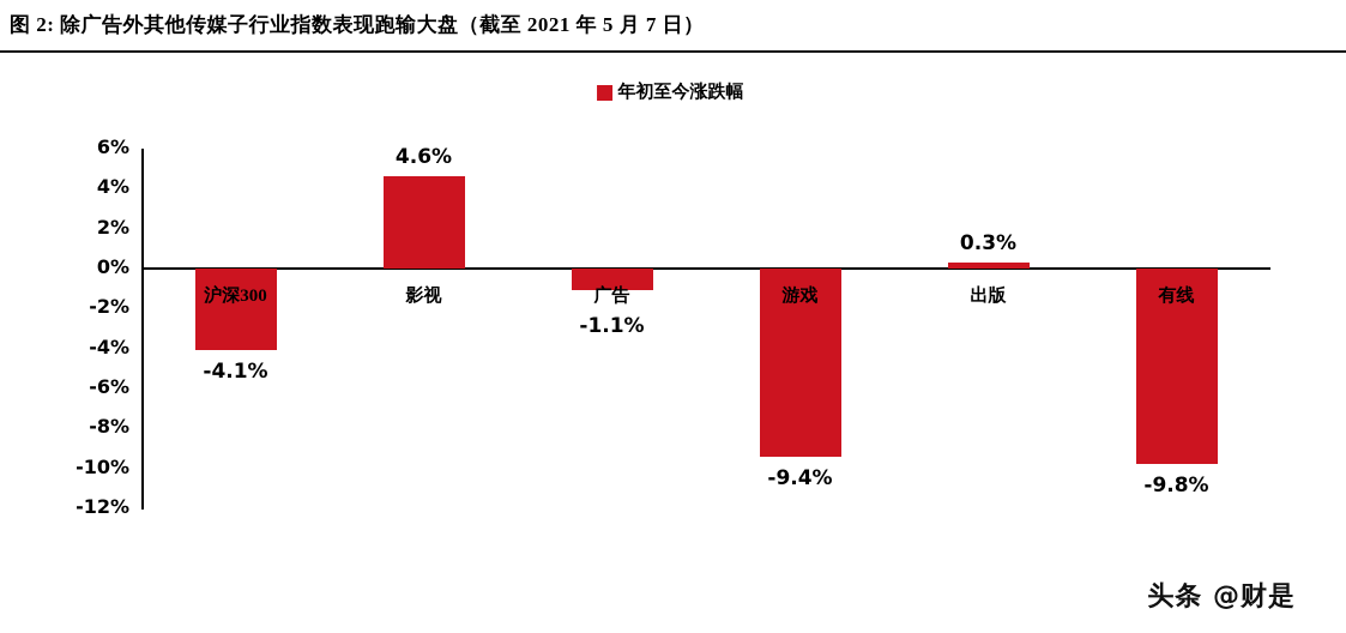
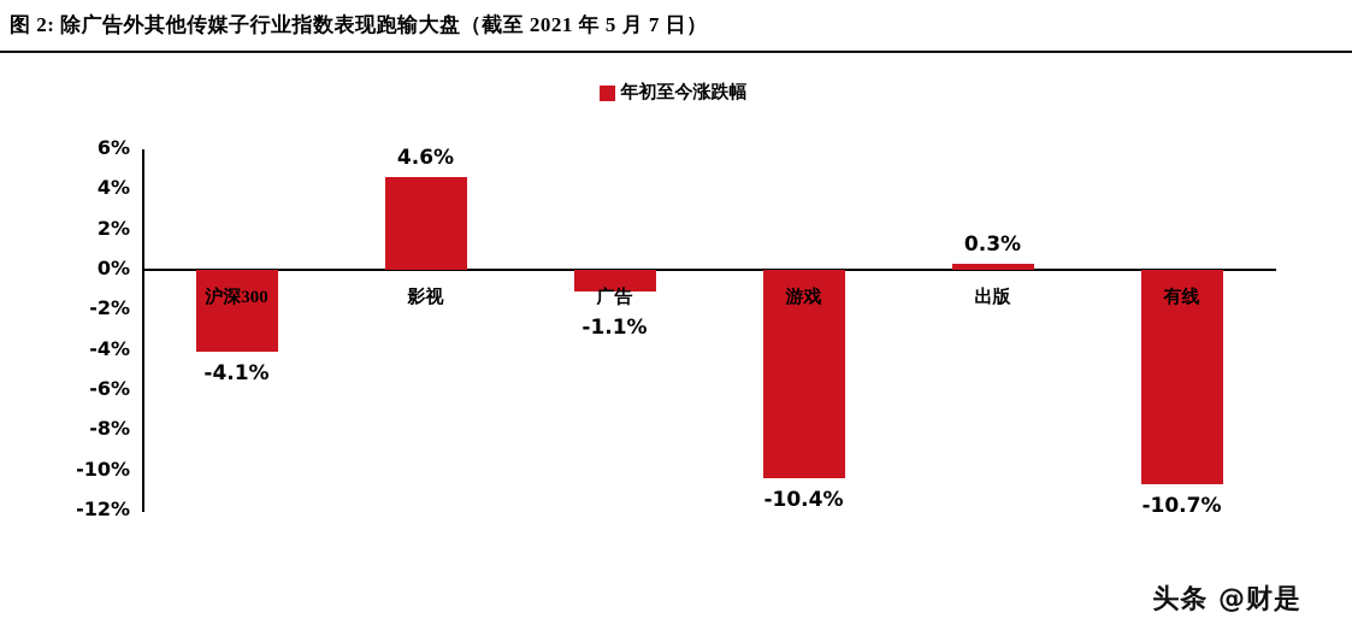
游戏: -9.4% -> -10.4%
有线: -9.8% -> -10.7%
